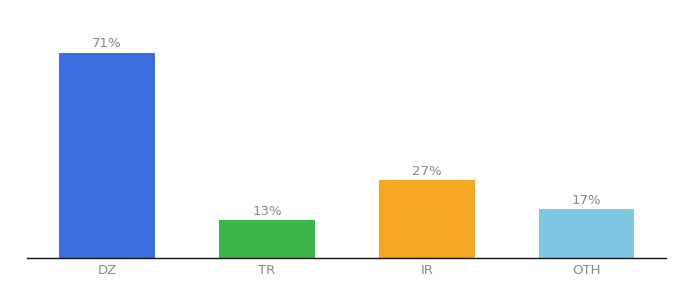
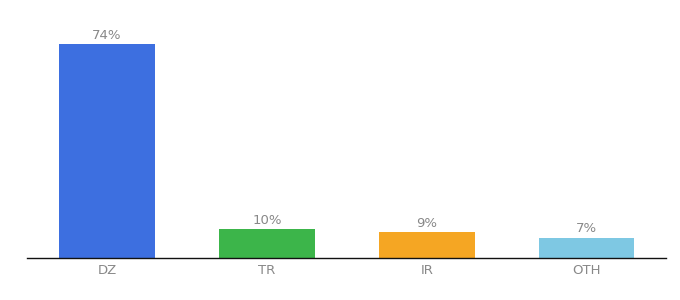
DZ: 71% -> 74%
TR: 13% -> 10%
IR: 27% -> 9%
OTH: 17% -> 7%
